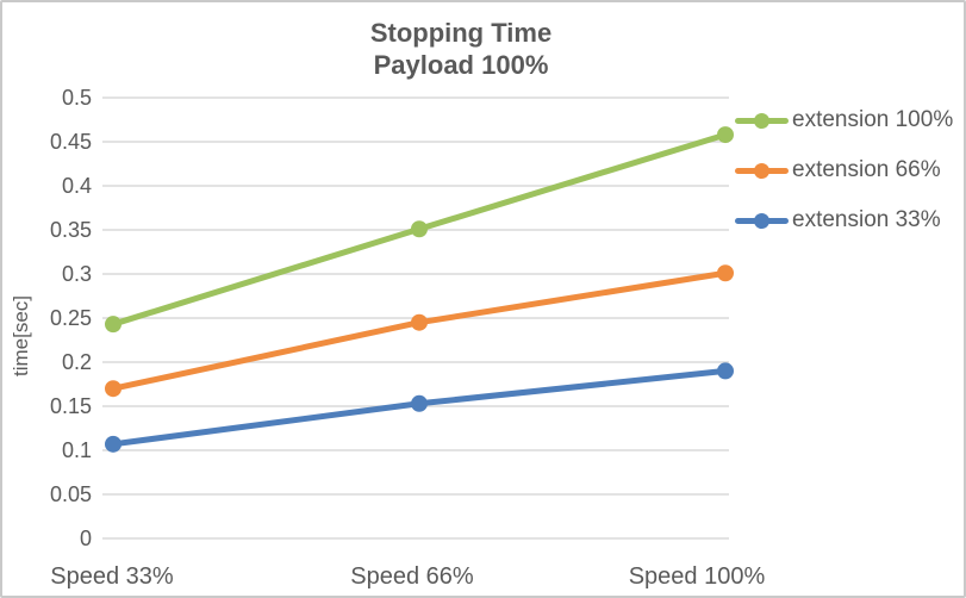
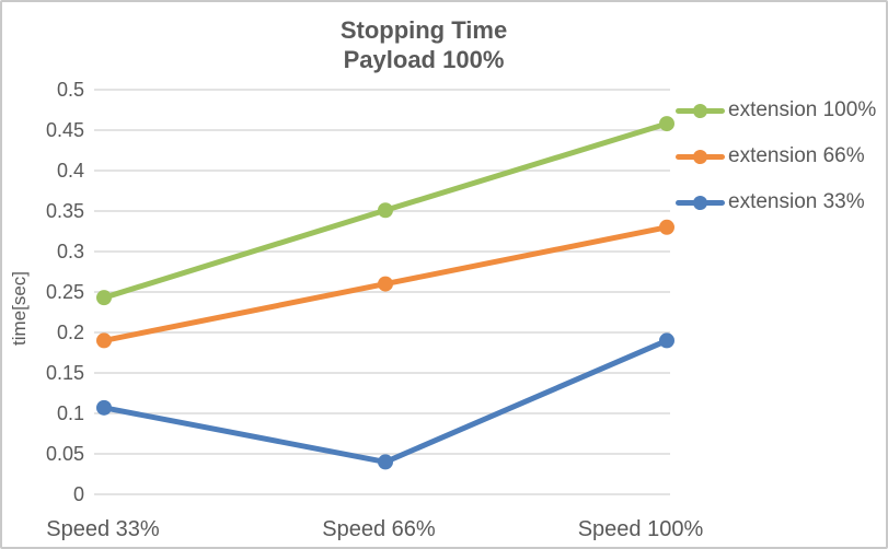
extension 66%/Speed 33%: 0.17 -> 0.19
extension 66%/Speed 66%: 0.24 -> 0.26
extension 33%/Speed 66%: 0.15 -> 0.04
extension 66%/Speed 100%: 0.30 -> 0.33
